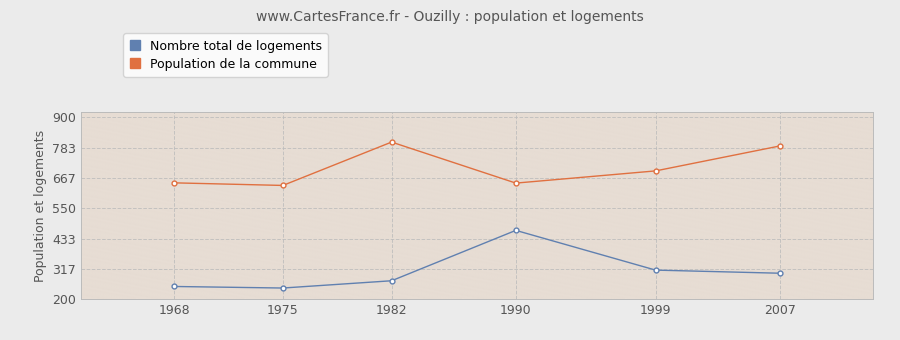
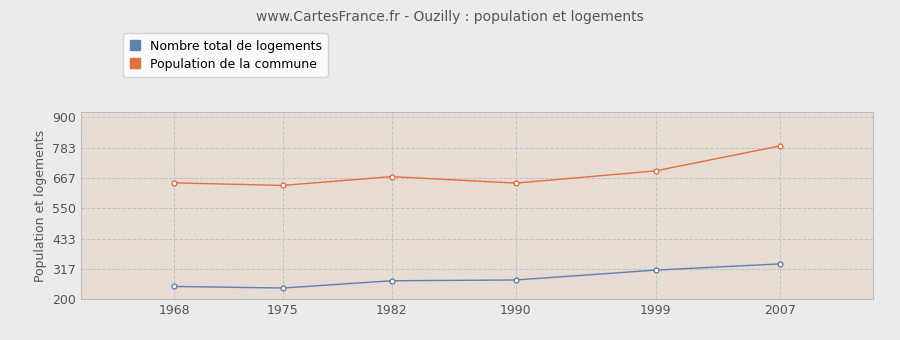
Population de la commune/1982: 805 -> 672
Nombre total de logements/1990: 465 -> 274
Nombre total de logements/2007: 300 -> 336
